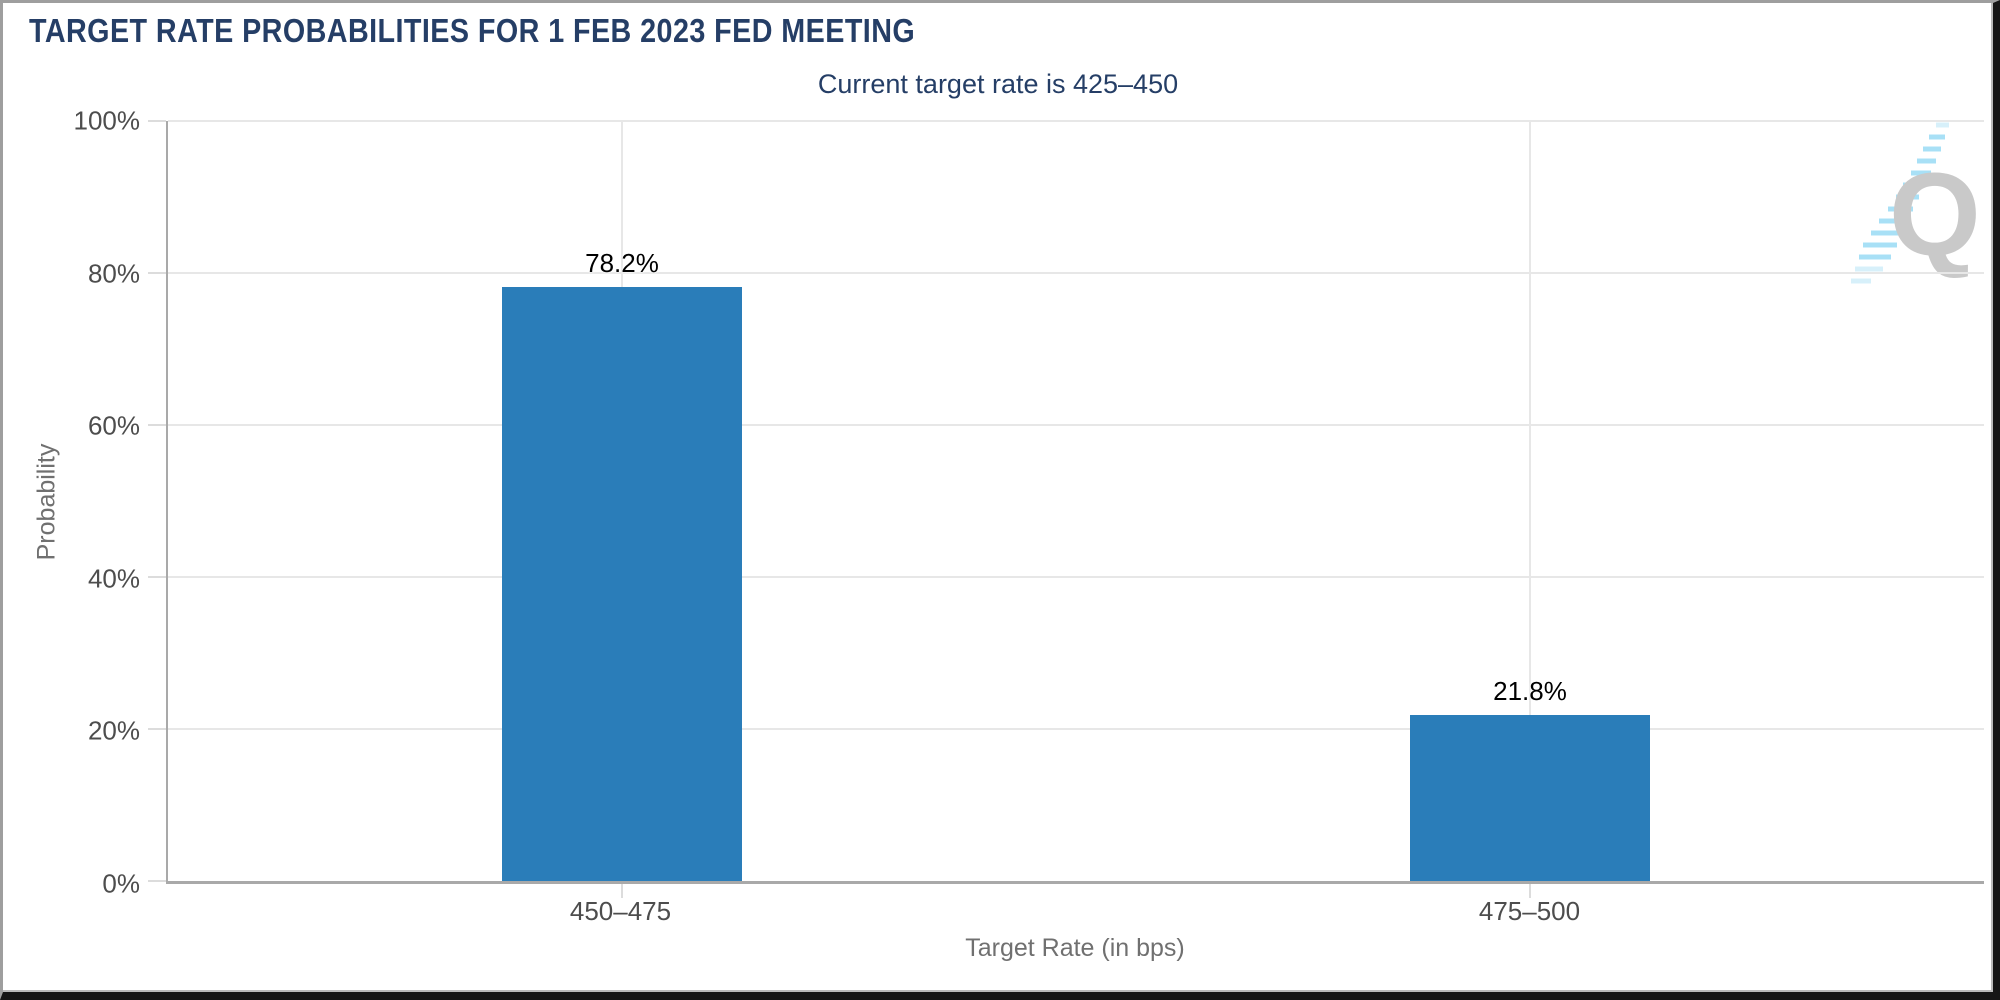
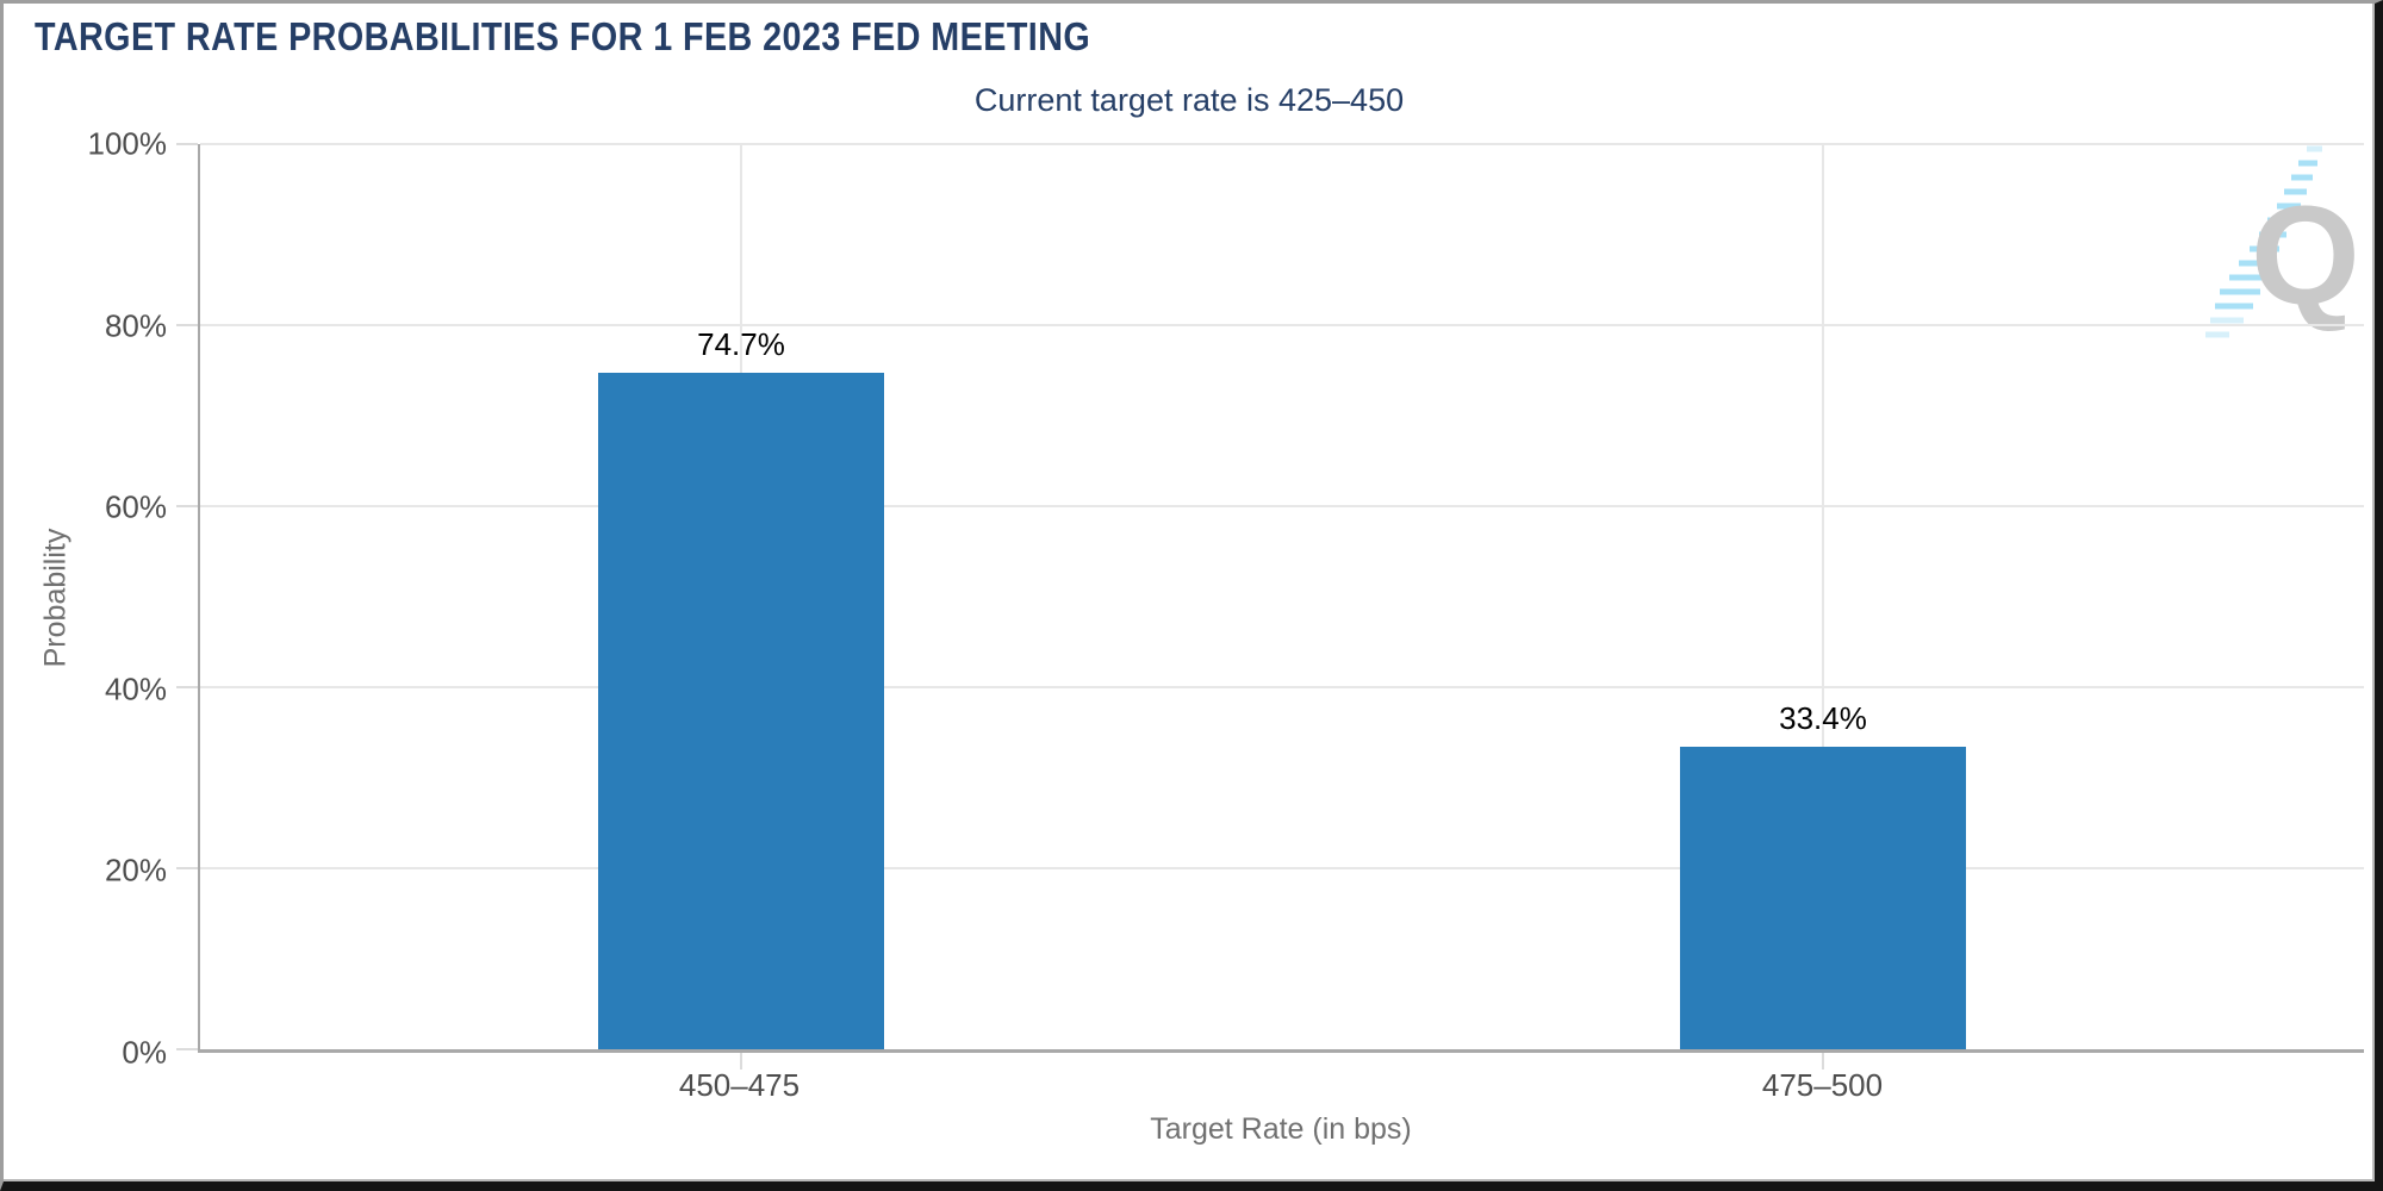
450–475: 78.2% -> 74.7%
475–500: 21.8% -> 33.4%
